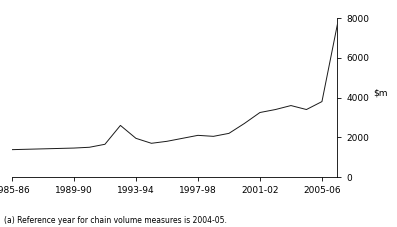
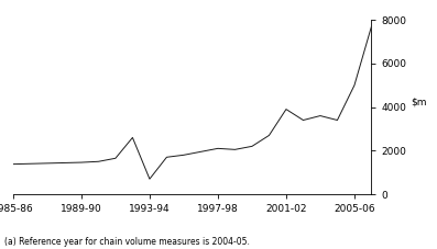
1993-94: 2000 -> 700
2001-02: 3200 -> 3900
2005-06: 3800 -> 5000
